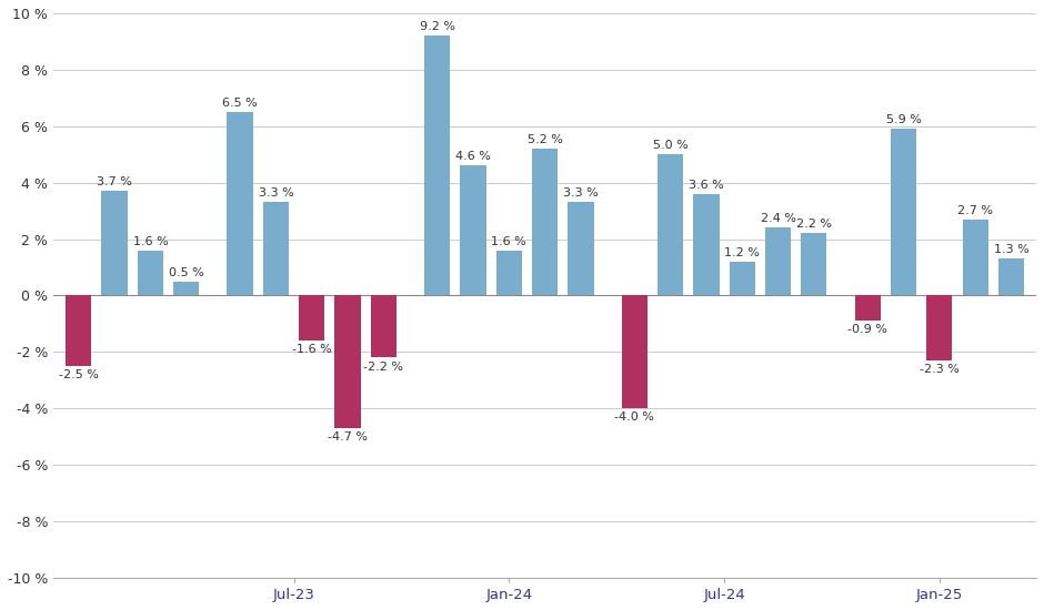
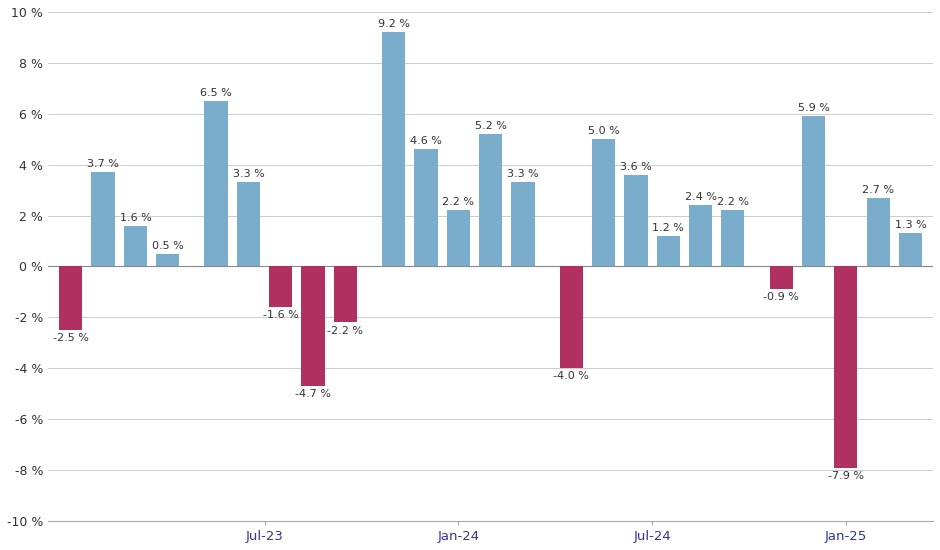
Jan-24: 1.6 -> 2.2
Jan-25: -2.3 -> -7.9
